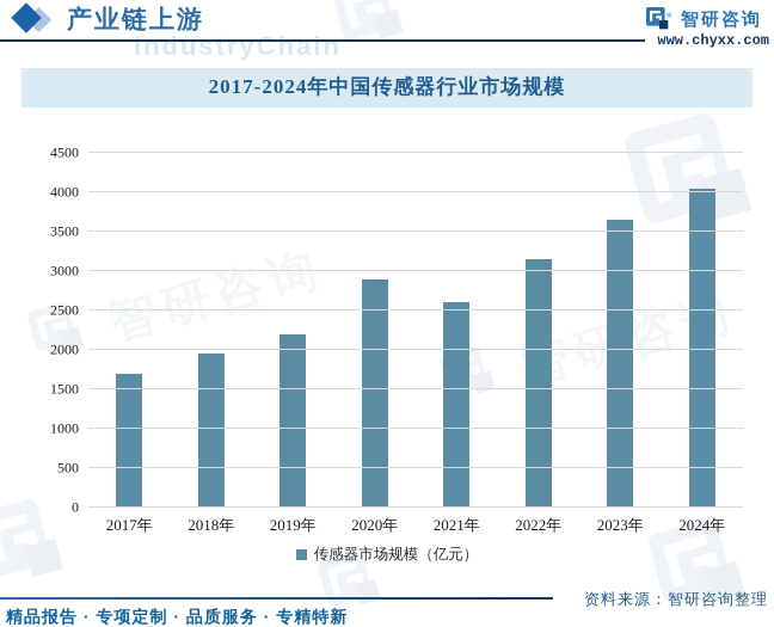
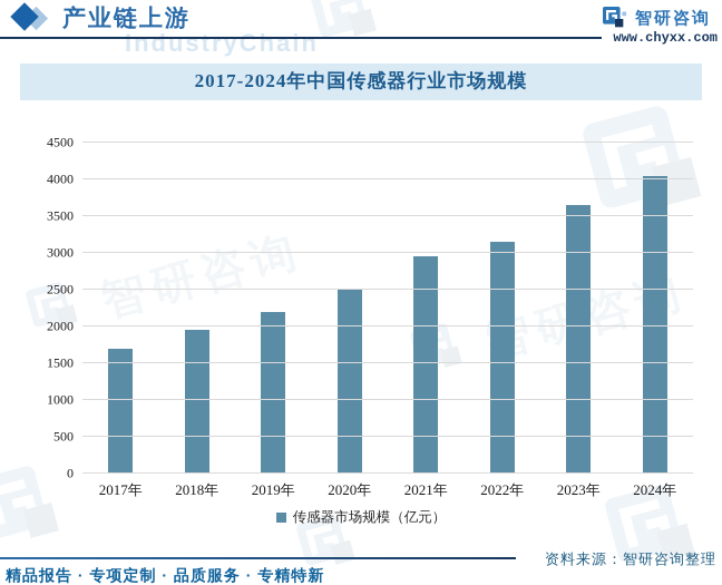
2020年: 2900 -> 2500
2021年: 2600 -> 3000
